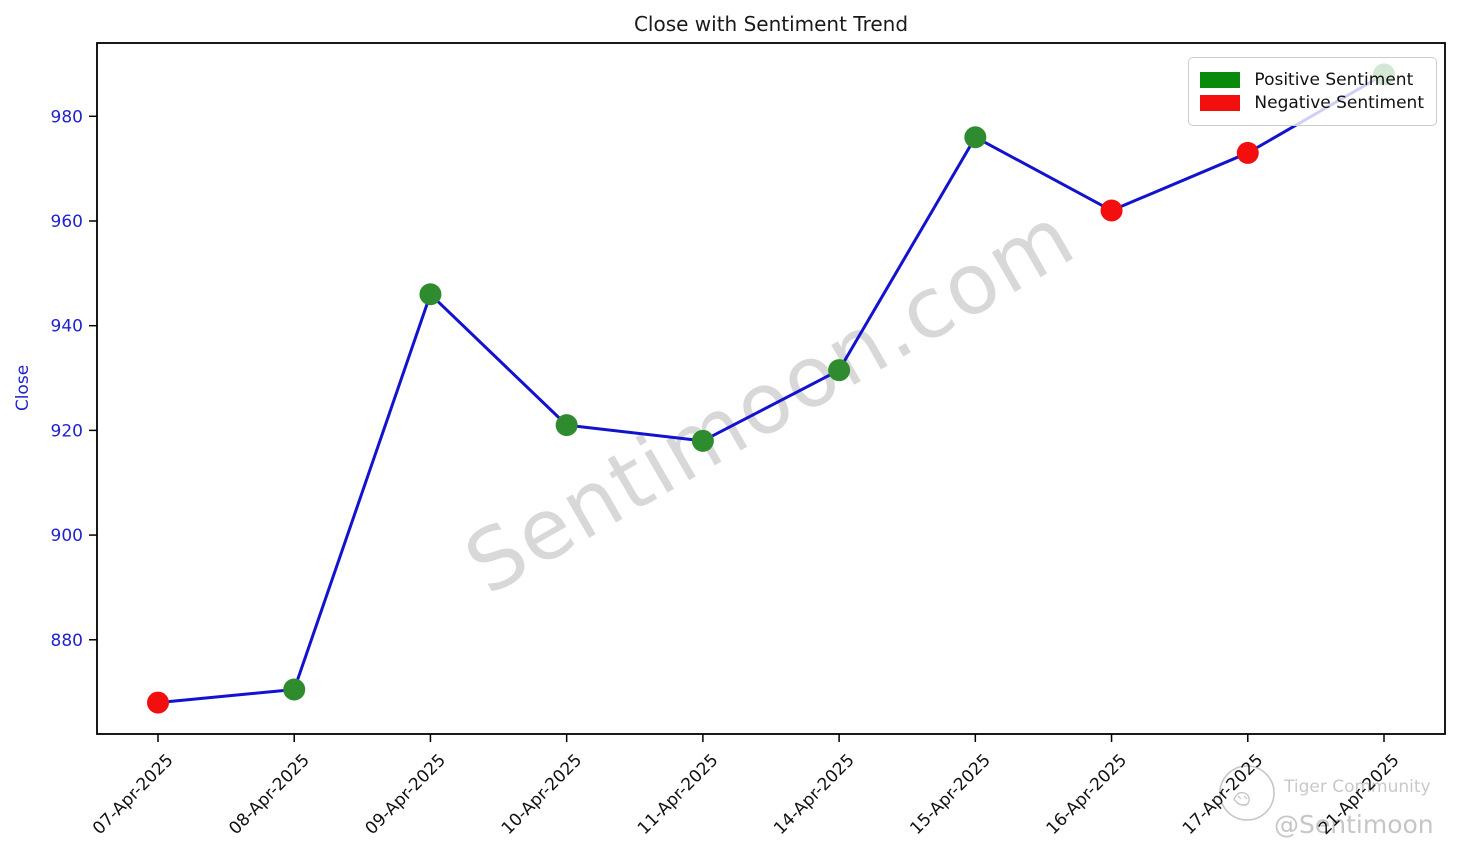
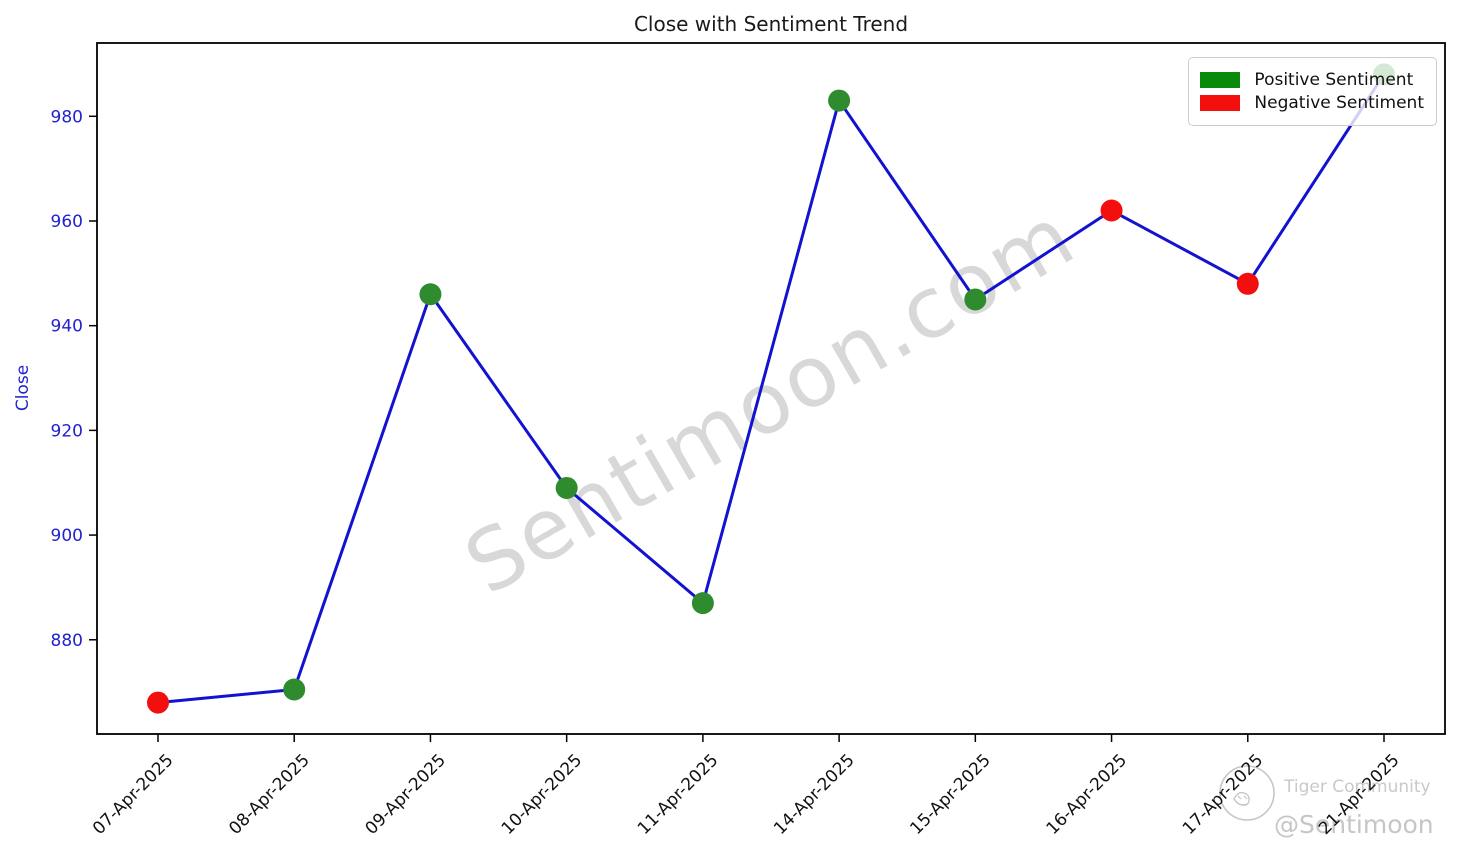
10-Apr-2025: 921 -> 909
11-Apr-2025: 918 -> 887
14-Apr-2025: 932 -> 983
15-Apr-2025: 976 -> 945
17-Apr-2025: 973 -> 948
